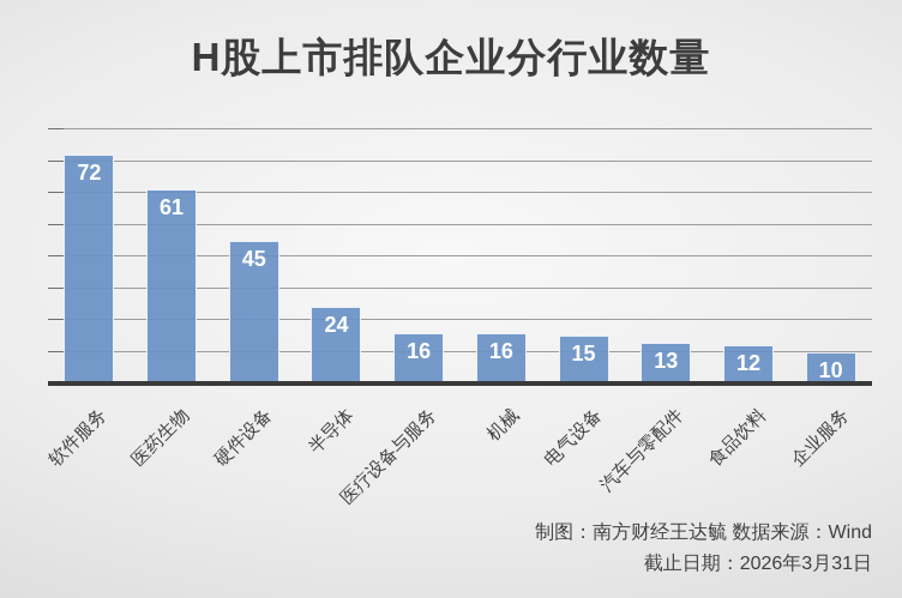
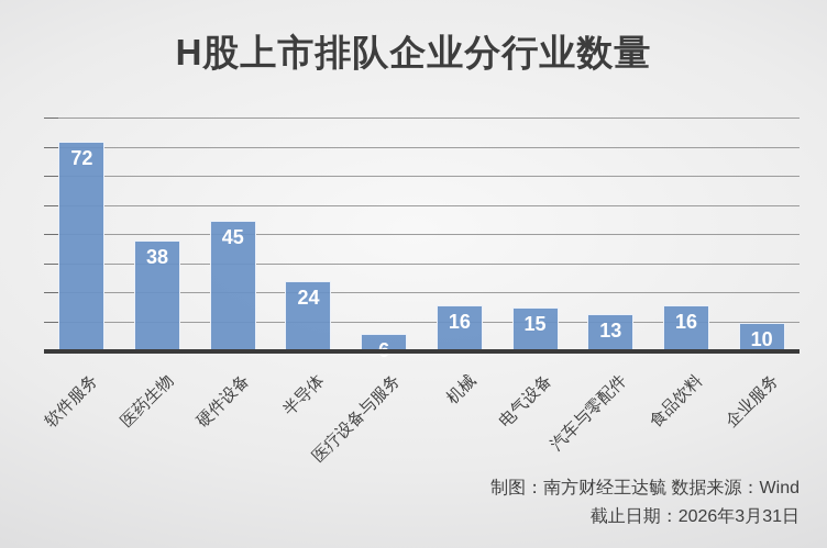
医药生物: 61 -> 38
医疗设备与服务: 16 -> 6
食品饮料: 12 -> 16
